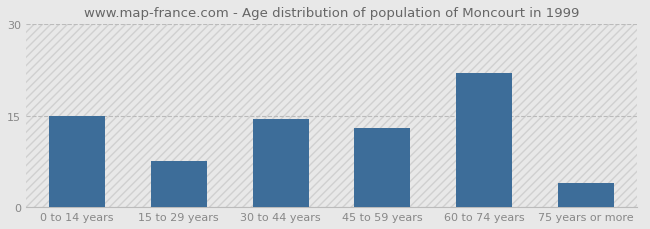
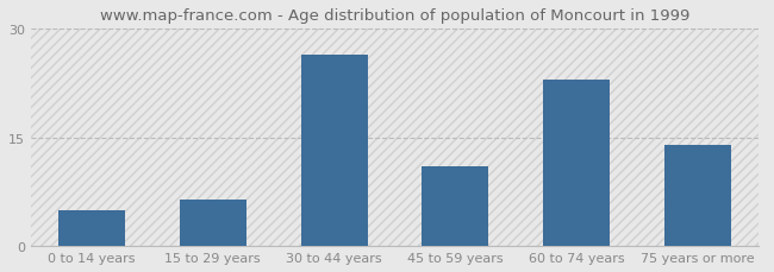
0 to 14 years: 15.0 -> 5.0
15 to 29 years: 7.5 -> 6.4
30 to 44 years: 14.5 -> 26.4
45 to 59 years: 13.0 -> 11.0
60 to 74 years: 22.0 -> 23.0
75 years or more: 4.0 -> 14.0
